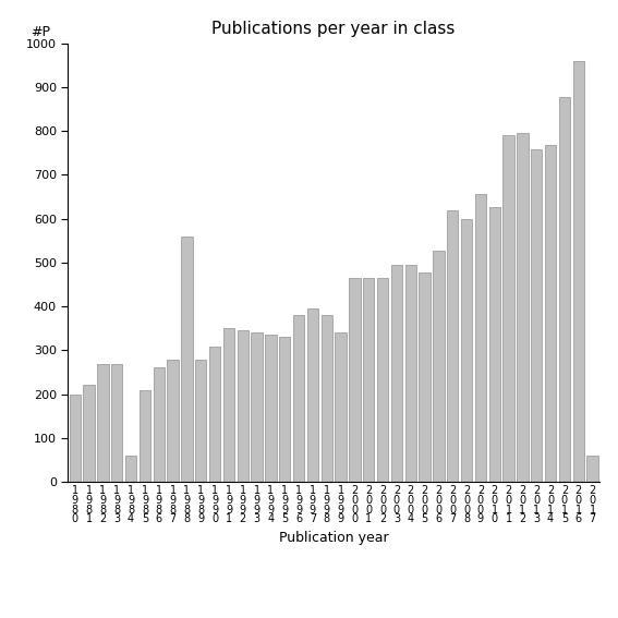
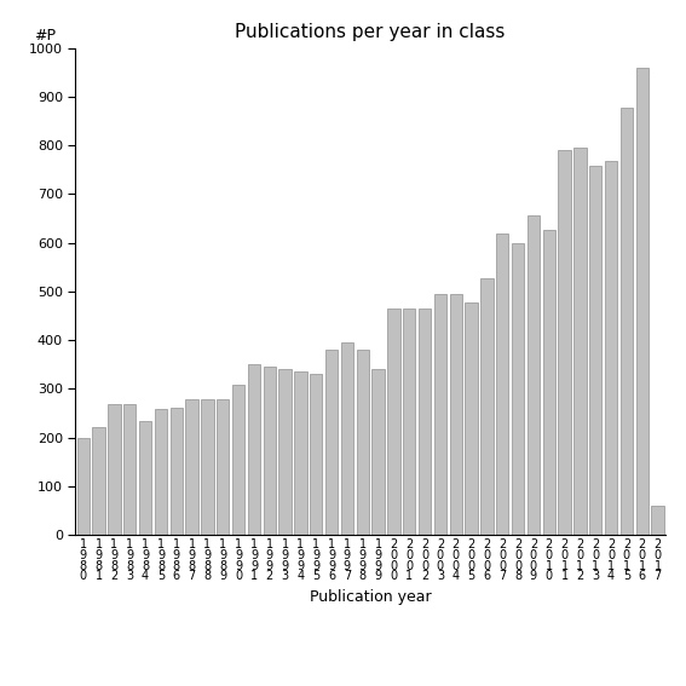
1 9 8 4: 60 -> 235
1 9 8 5: 210 -> 260
1 9 8 8: 560 -> 280
